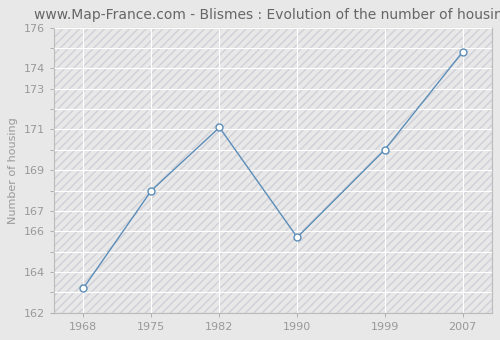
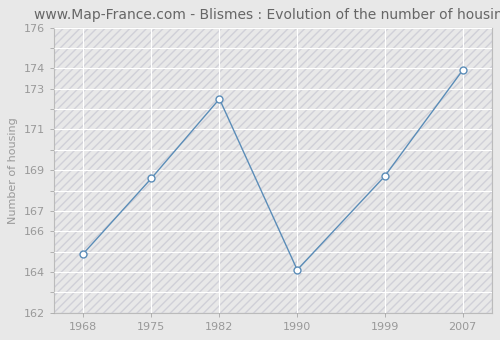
1968: 163.2 -> 164.9
1975: 168.0 -> 168.6
1982: 171.1 -> 172.5
1990: 165.7 -> 164.1
1999: 170.0 -> 168.7
2007: 174.8 -> 173.9
